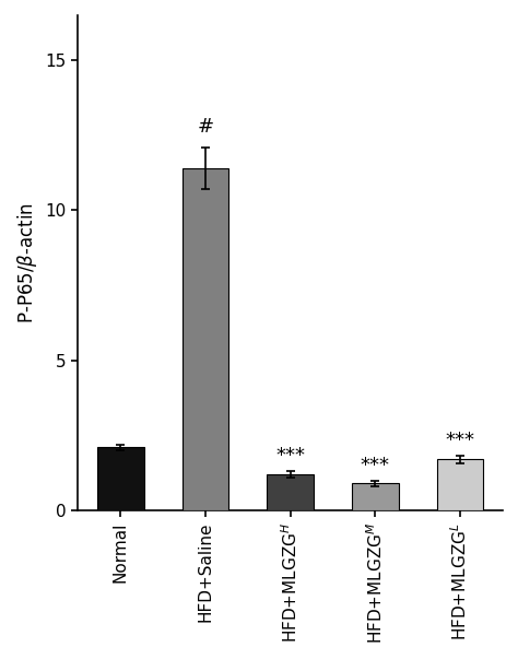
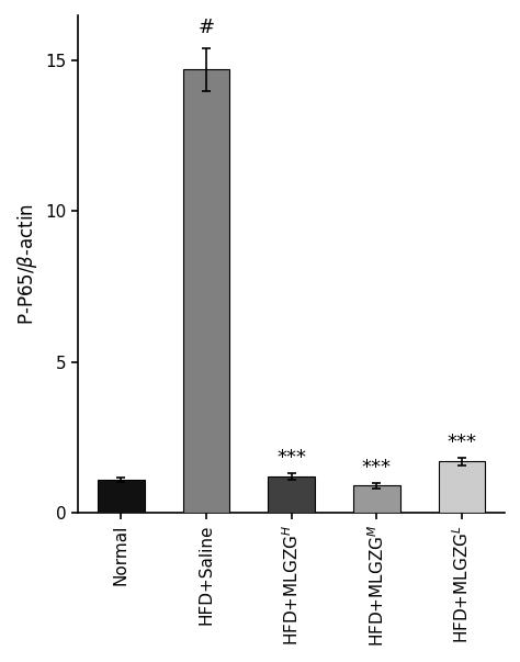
Normal: 2.1 -> 1.1
HFD+Saline: 11.4 -> 14.7
